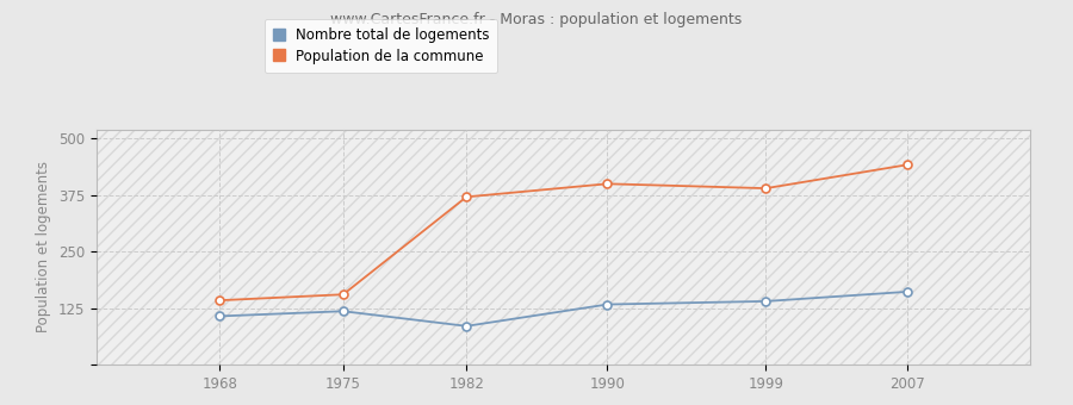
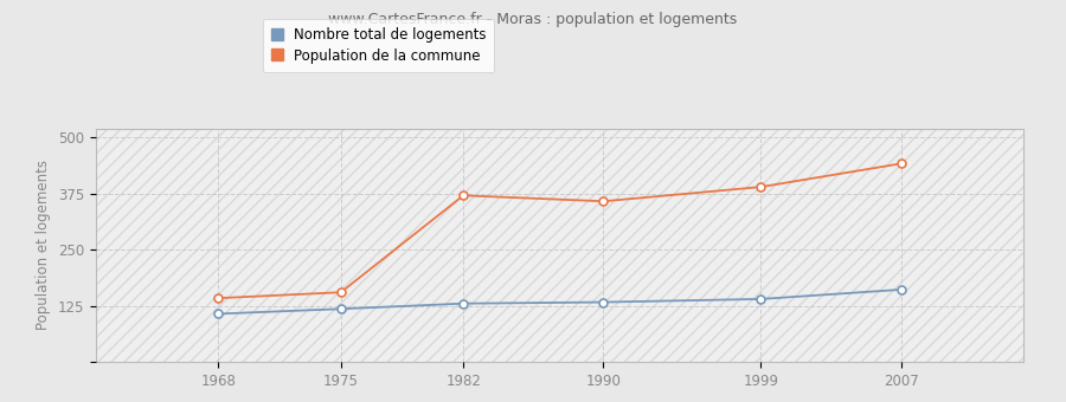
Nombre total de logements/1982: 85 -> 130
Population de la commune/1990: 400 -> 358
